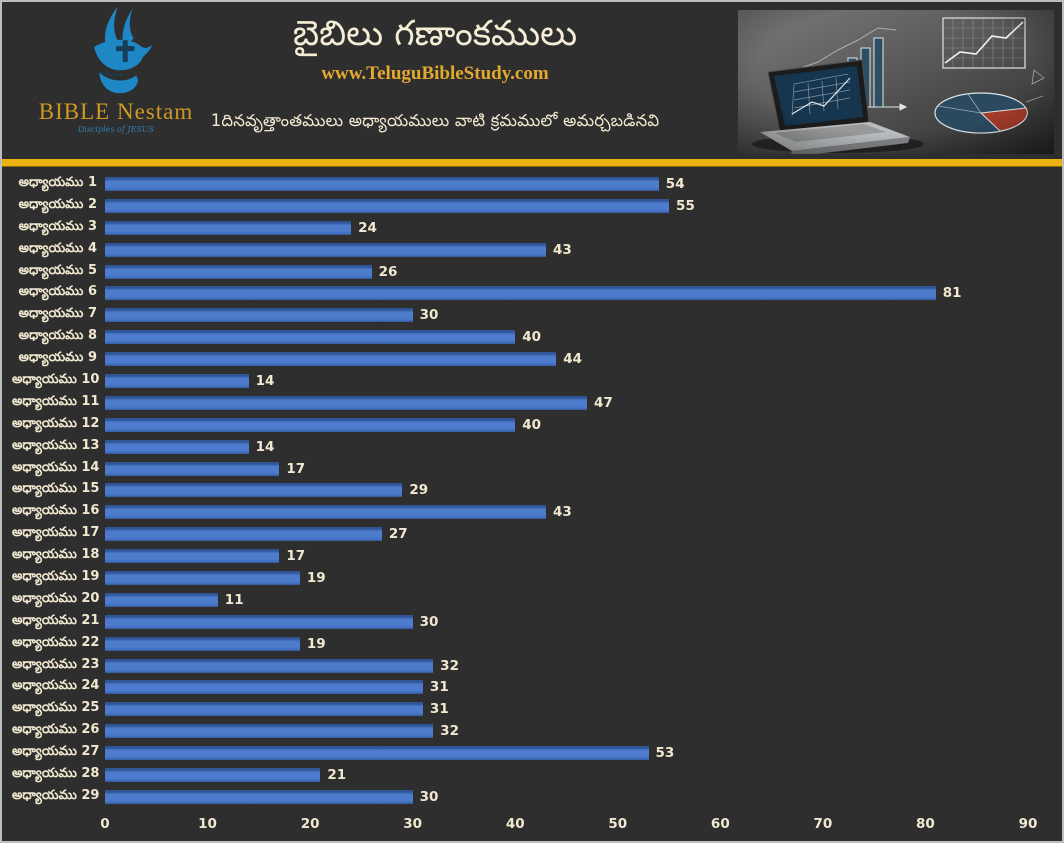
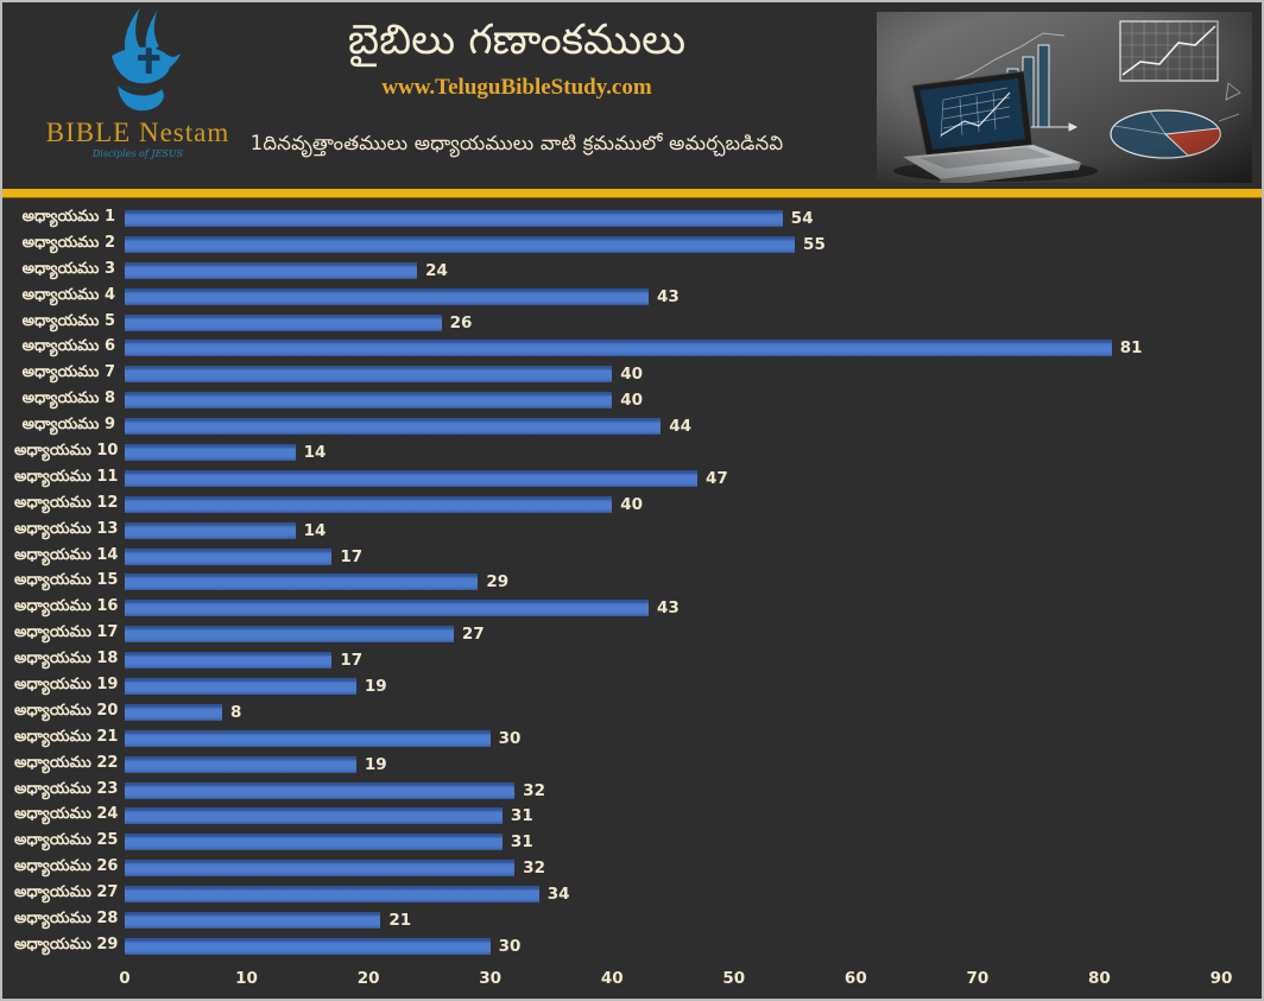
అధ్యాయము 7: 30 -> 40
అధ్యాయము 20: 11 -> 8
అధ్యాయము 27: 53 -> 34
